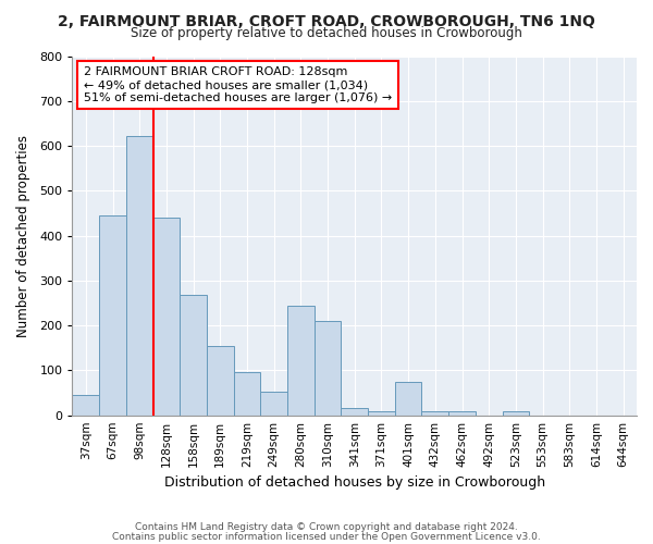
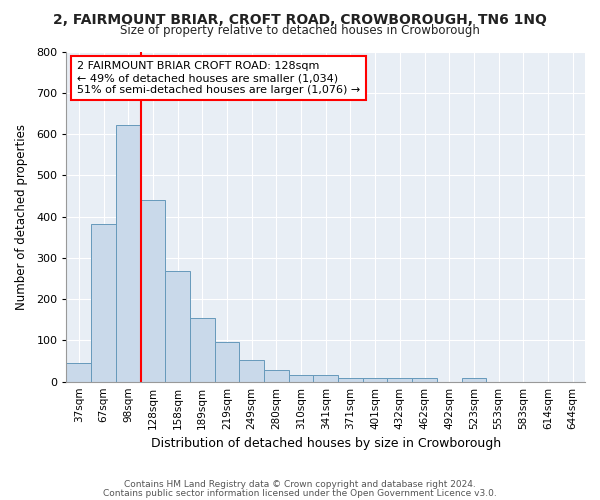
67sqm: 445 -> 383
280sqm: 245 -> 28
310sqm: 210 -> 15
401sqm: 75 -> 10
